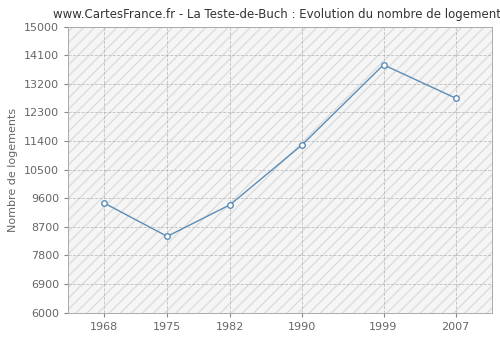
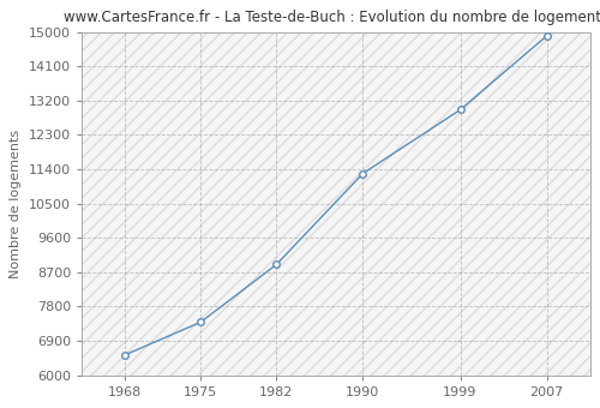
1968: 9450 -> 6530
1975: 8400 -> 7390
1982: 9400 -> 8900
1999: 13800 -> 12960
2007: 12750 -> 14900
